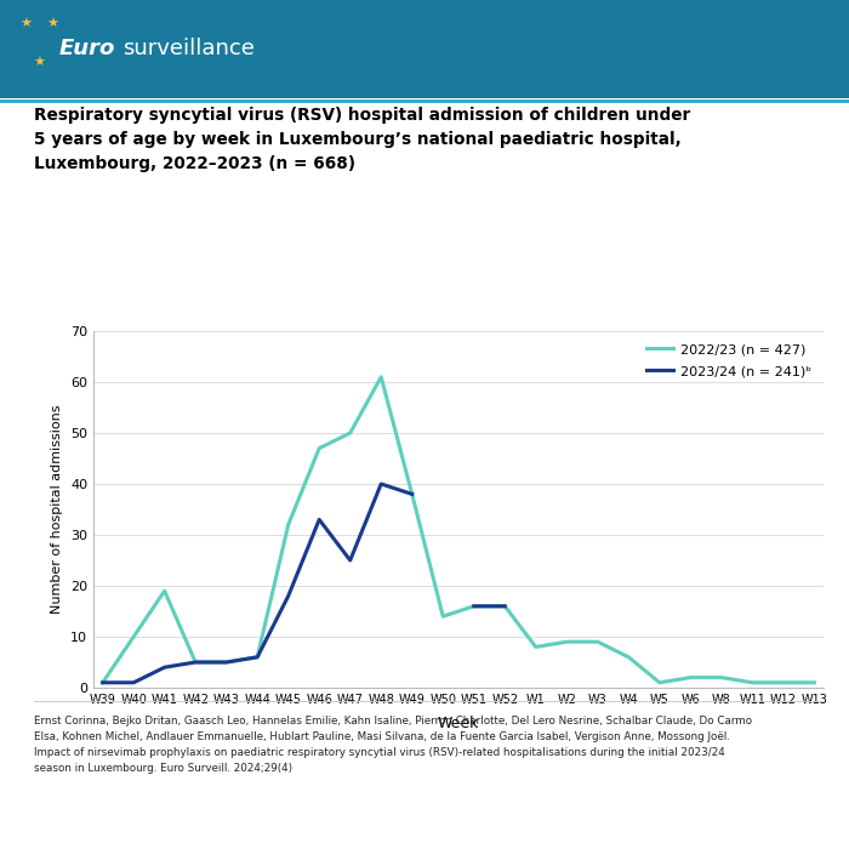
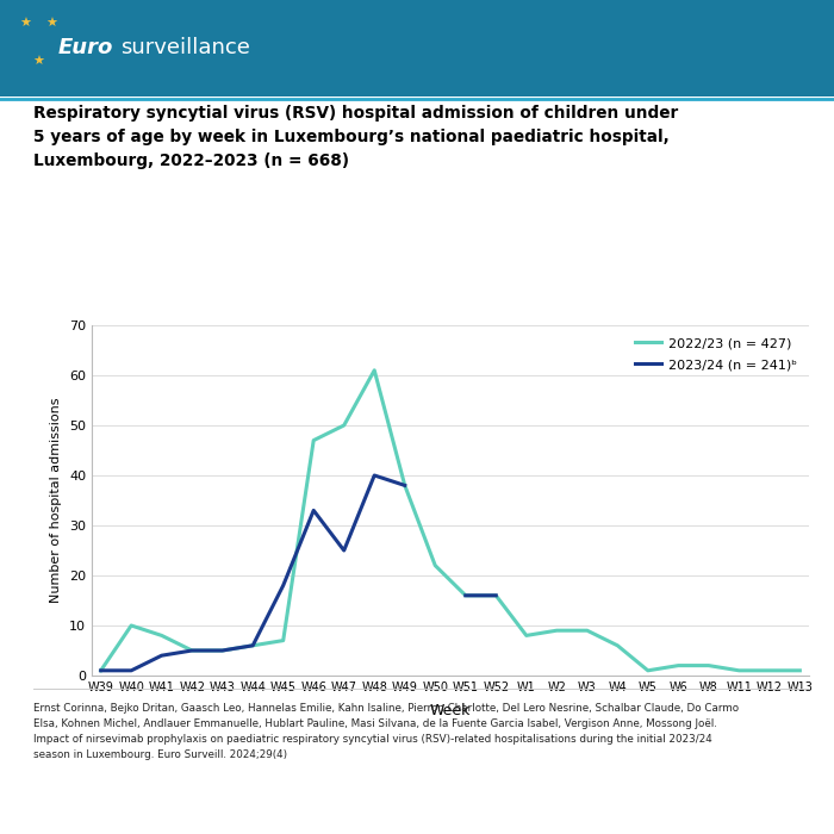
2022/23 (n = 427)/W41: 19 -> 8
2022/23 (n = 427)/W45: 32 -> 7
2022/23 (n = 427)/W50: 14 -> 22
